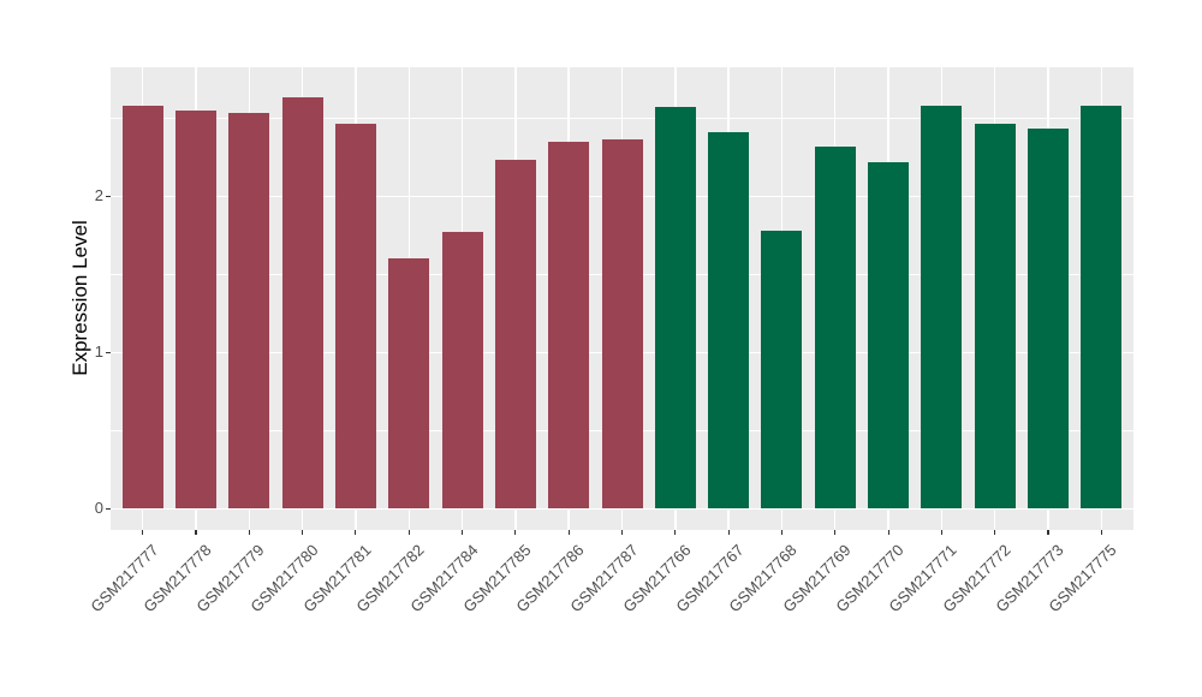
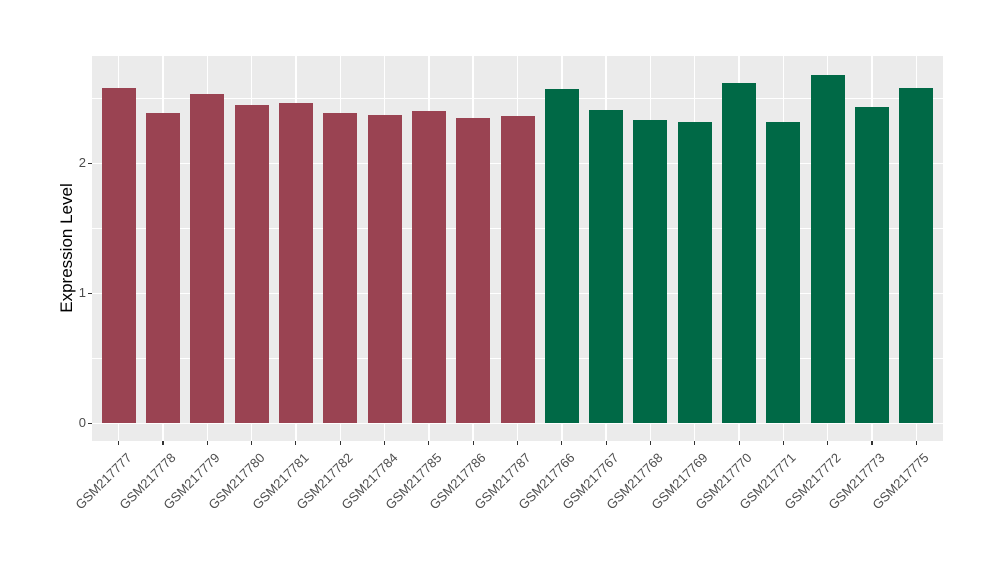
GSM217778: 2.55 -> 2.39
GSM217780: 2.63 -> 2.45
GSM217782: 1.60 -> 2.39
GSM217784: 1.77 -> 2.37
GSM217785: 2.23 -> 2.40
GSM217768: 1.78 -> 2.33
GSM217770: 2.22 -> 2.62
GSM217771: 2.58 -> 2.32
GSM217772: 2.46 -> 2.68
